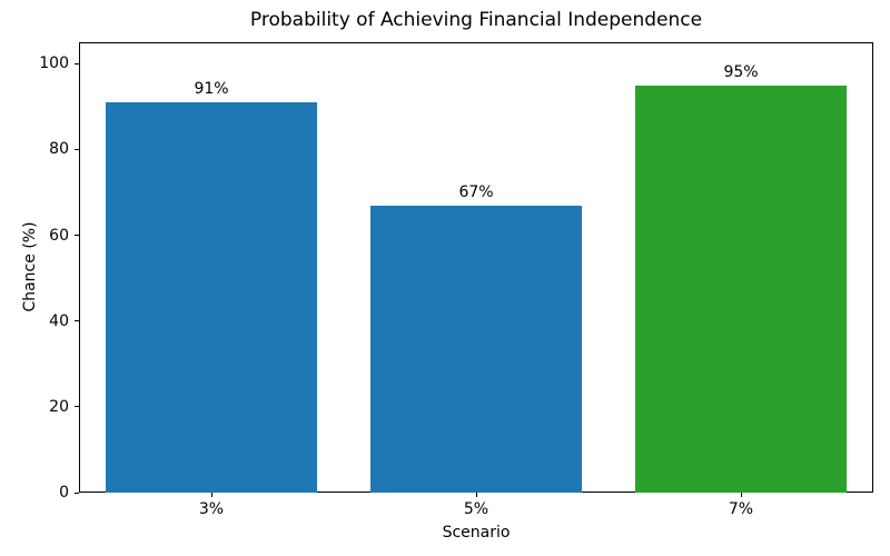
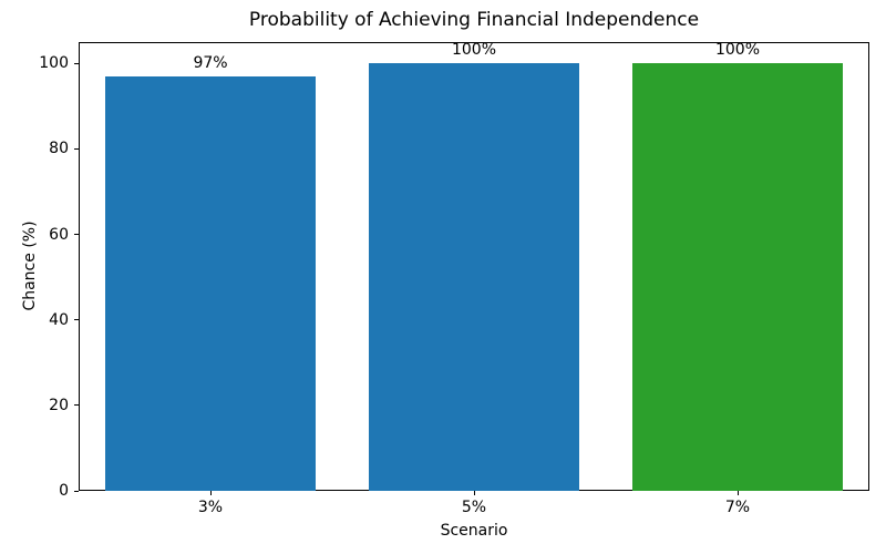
3%: 91% -> 97%
5%: 67% -> 100%
7%: 95% -> 100%
